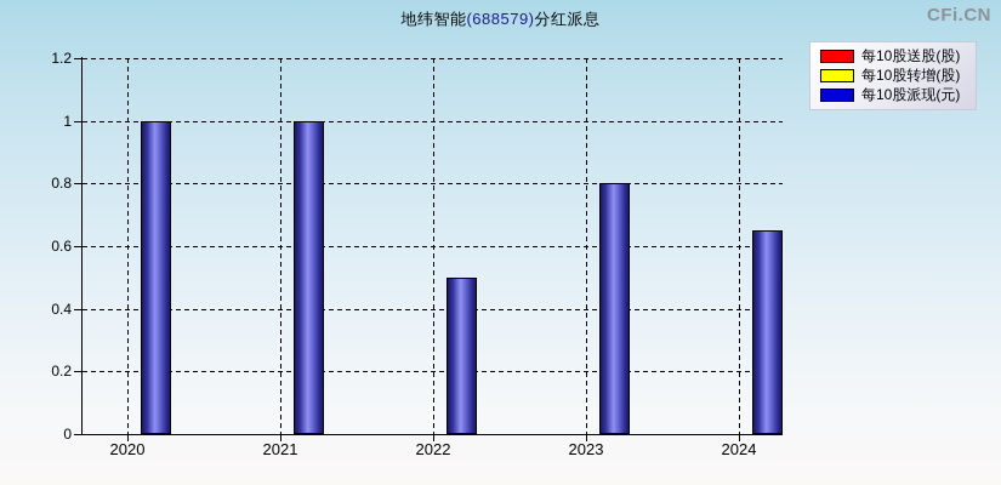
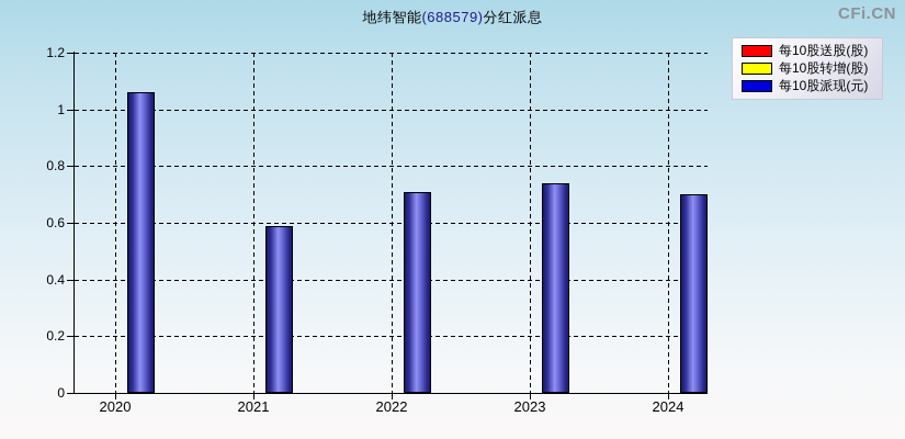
每10股派现(元)/2020: 1.00 -> 1.06
每10股派现(元)/2021: 1.00 -> 0.59
每10股派现(元)/2022: 0.50 -> 0.71
每10股派现(元)/2023: 0.80 -> 0.74
每10股派现(元)/2024: 0.65 -> 0.70
